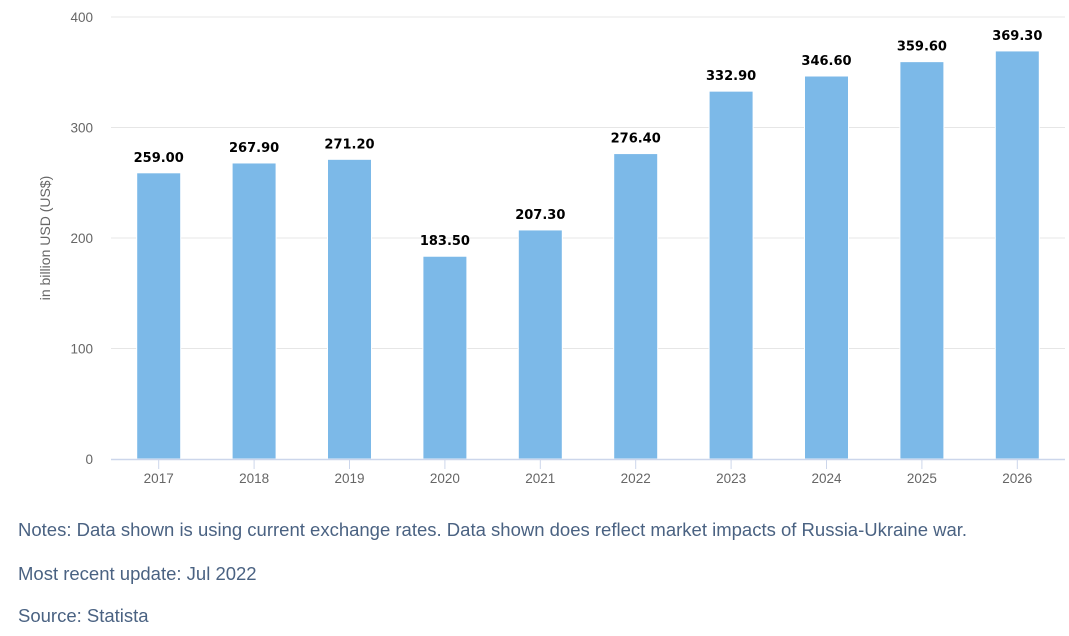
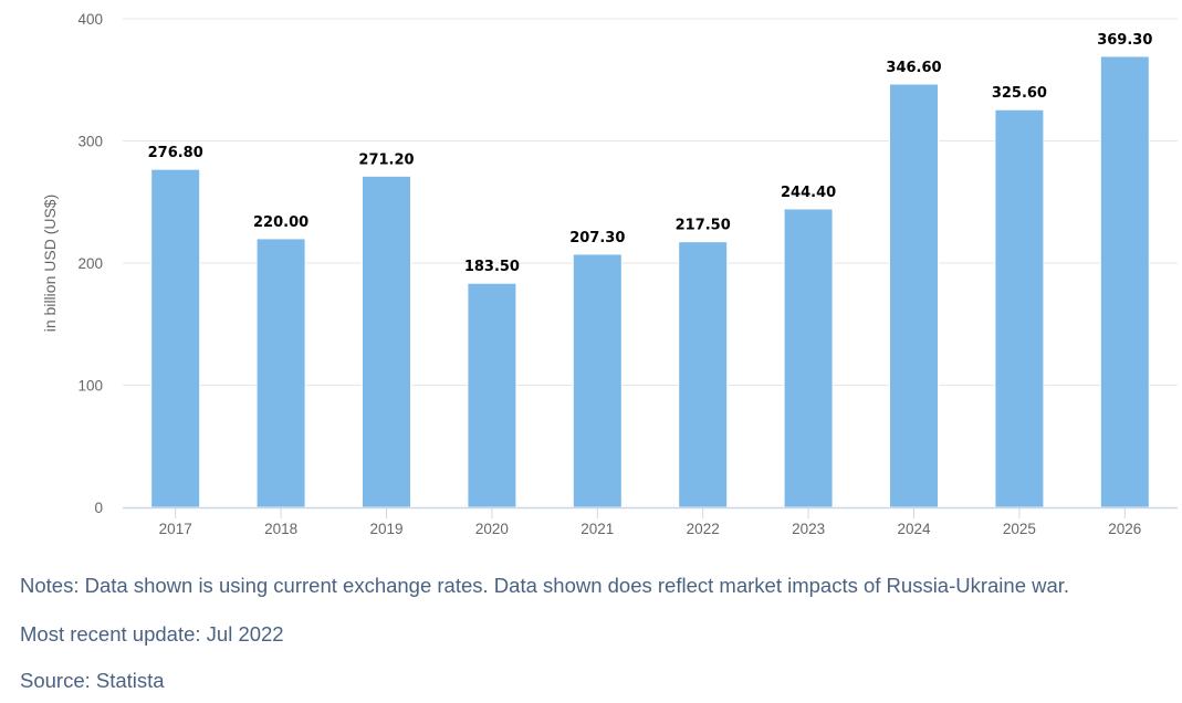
2017: 259.00 -> 276.80
2018: 267.90 -> 220.00
2022: 276.40 -> 217.50
2023: 332.90 -> 244.40
2025: 359.60 -> 325.60
